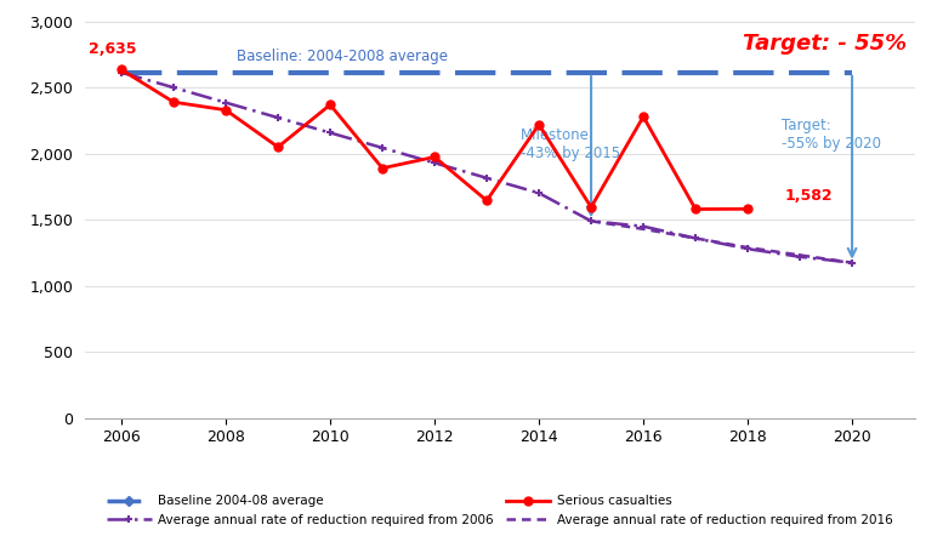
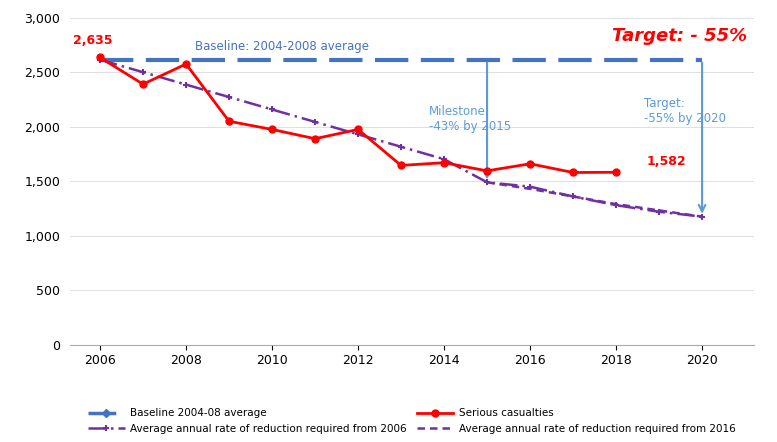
Serious casualties/2008: 2,330 -> 2,580
Serious casualties/2010: 2,370 -> 1,980
Serious casualties/2014: 2,220 -> 1,670
Serious casualties/2016: 2,280 -> 1,660
